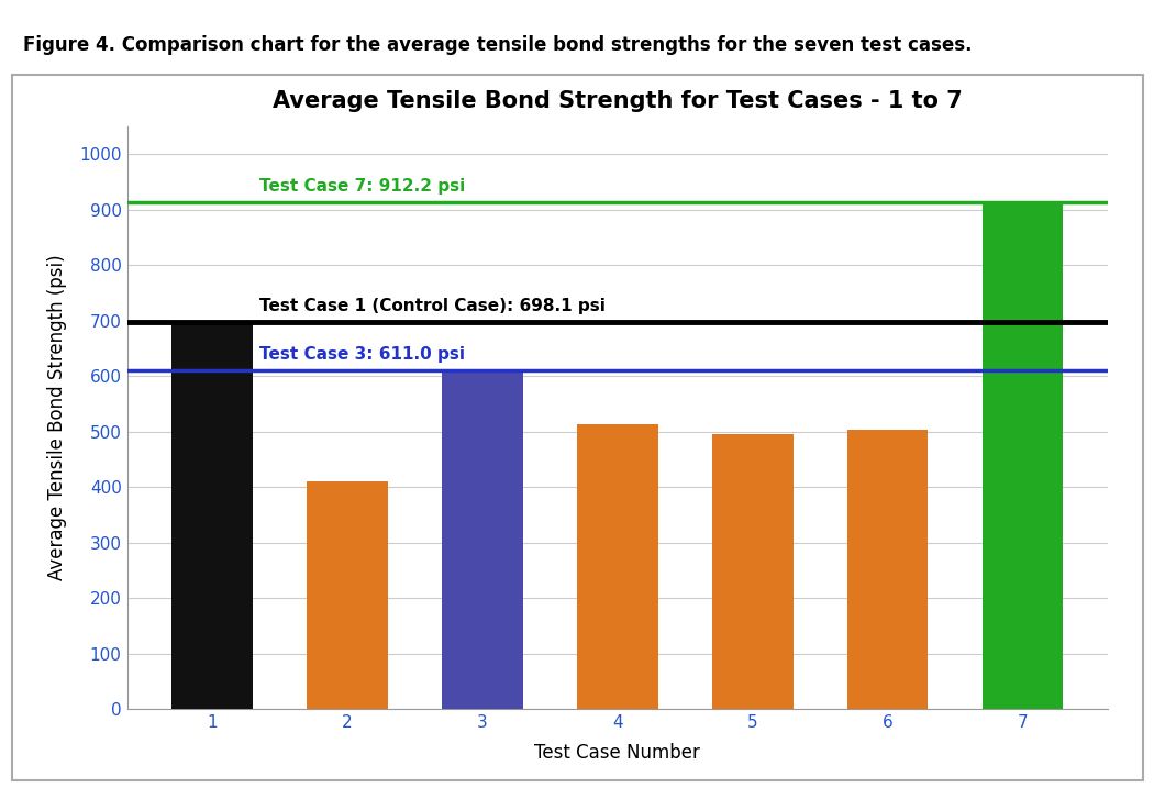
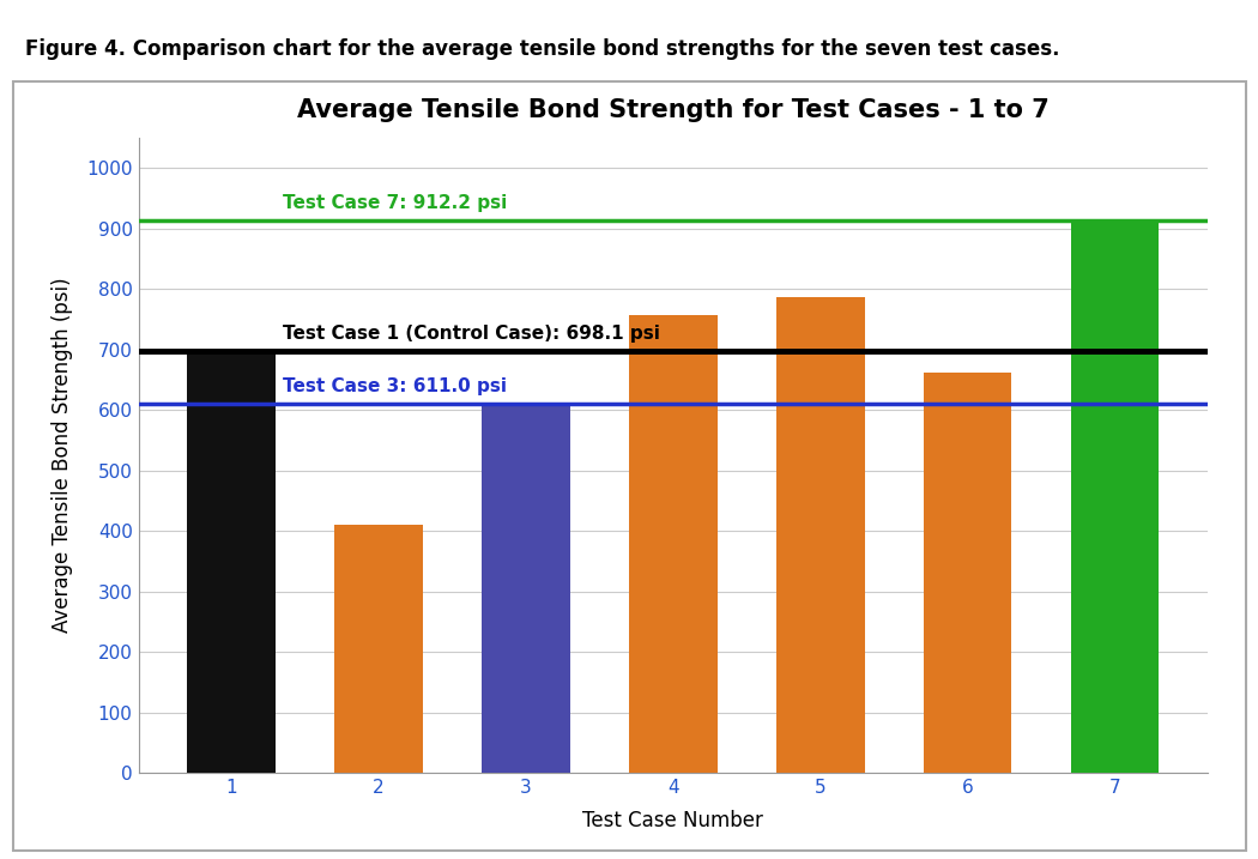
4: 513 -> 756
5: 495 -> 786
6: 504 -> 662
